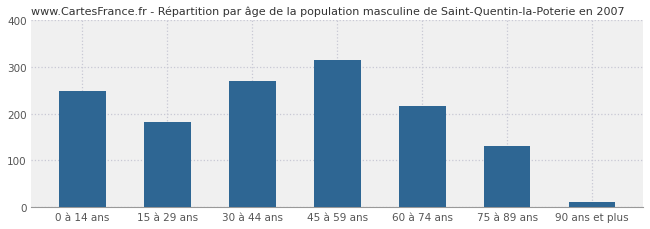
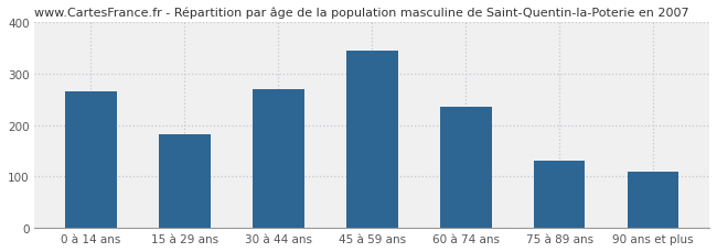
0 à 14 ans: 248 -> 265
45 à 59 ans: 315 -> 345
60 à 74 ans: 216 -> 235
90 ans et plus: 11 -> 110
